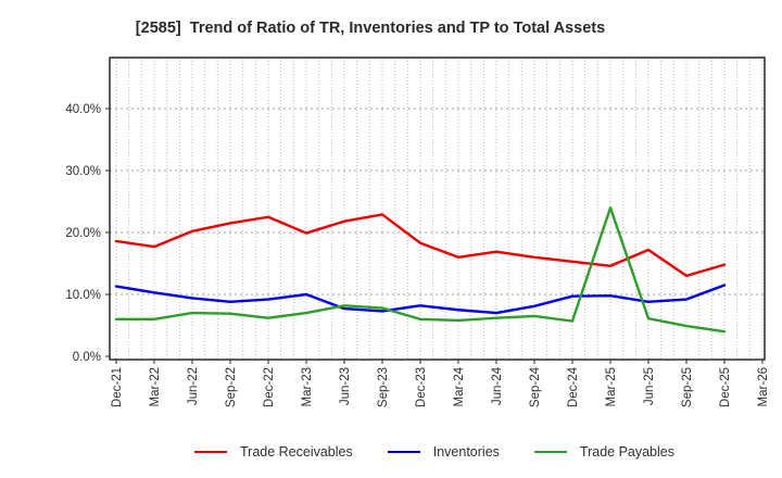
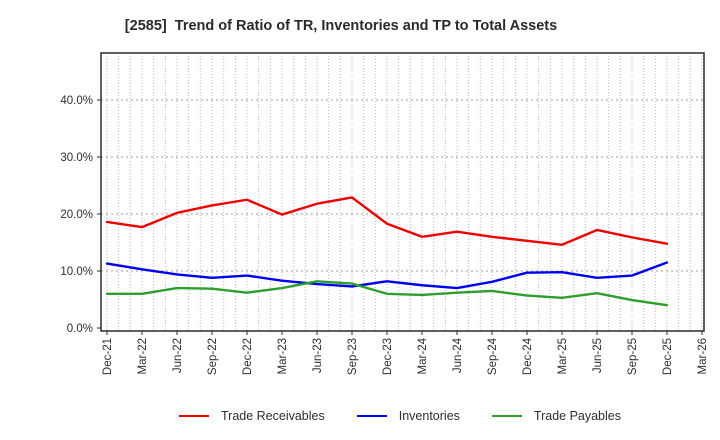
Inventories/Mar-23: 10% -> 8%
Trade Payables/Mar-25: 24% -> 5%
Trade Receivables/Sep-25: 13% -> 16%
